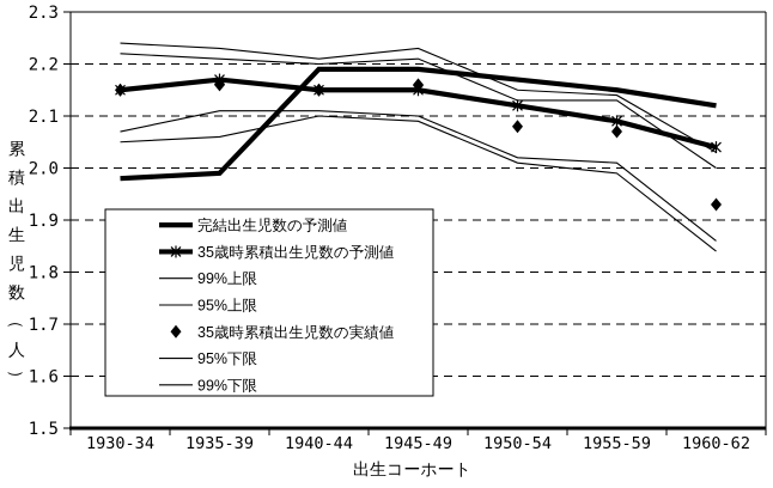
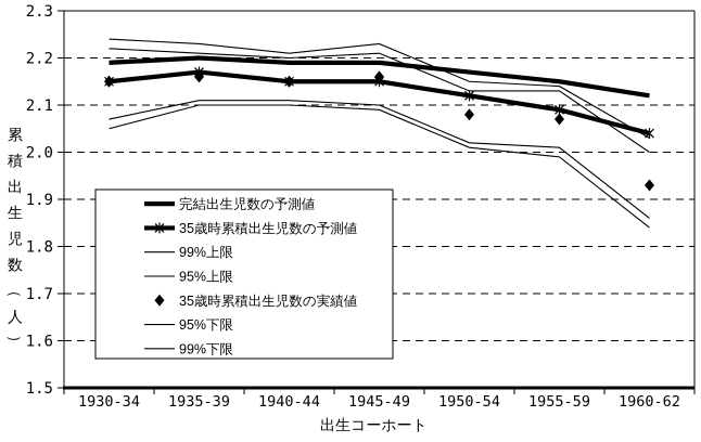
完結出生児数の予測値/1930-34: 1.98 -> 2.19
完結出生児数の予測値/1935-39: 1.99 -> 2.20
99%下限/1935-39: 2.06 -> 2.10
